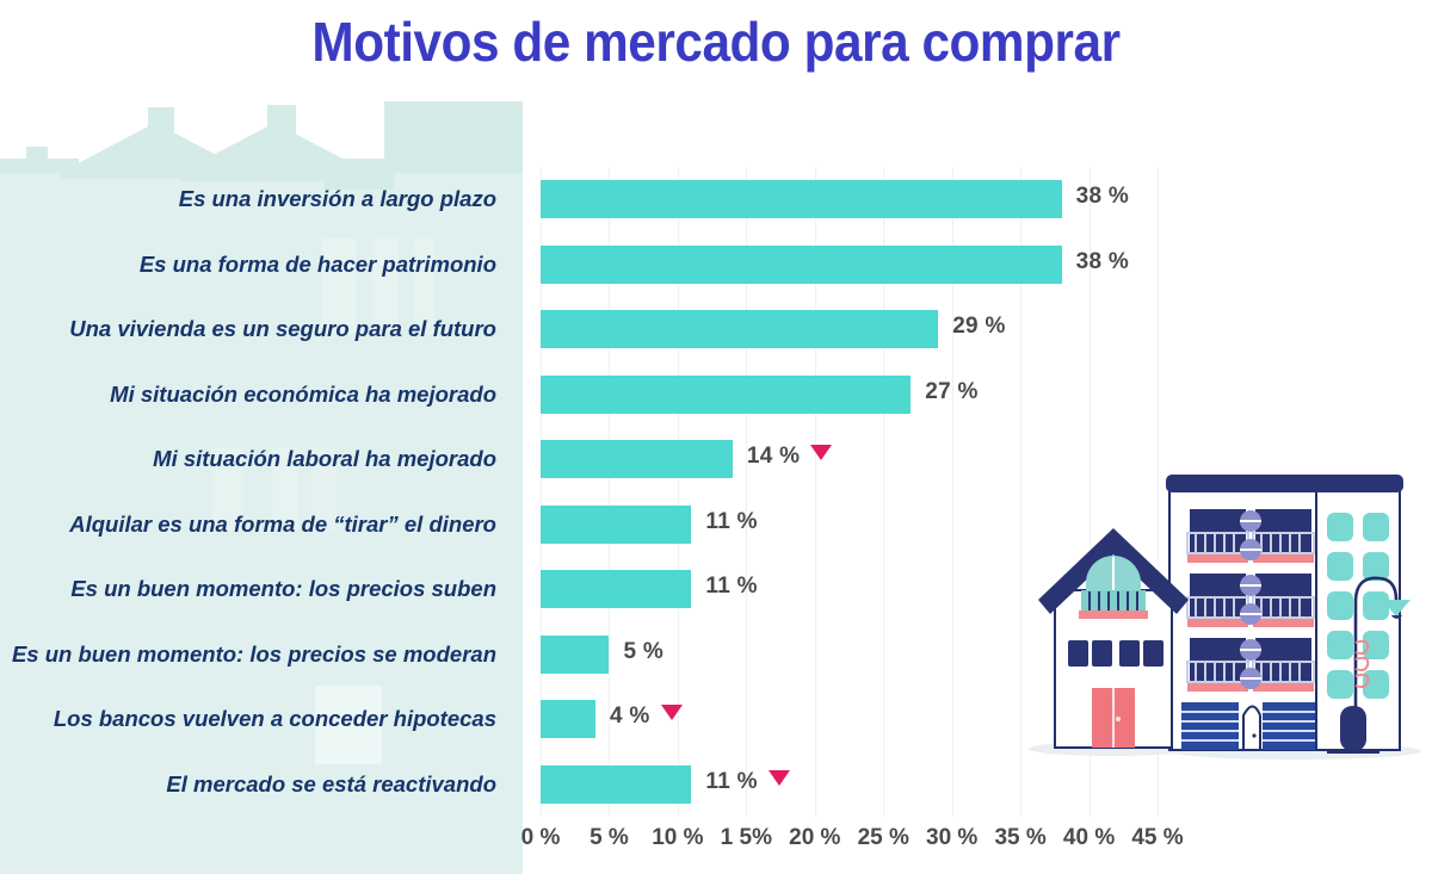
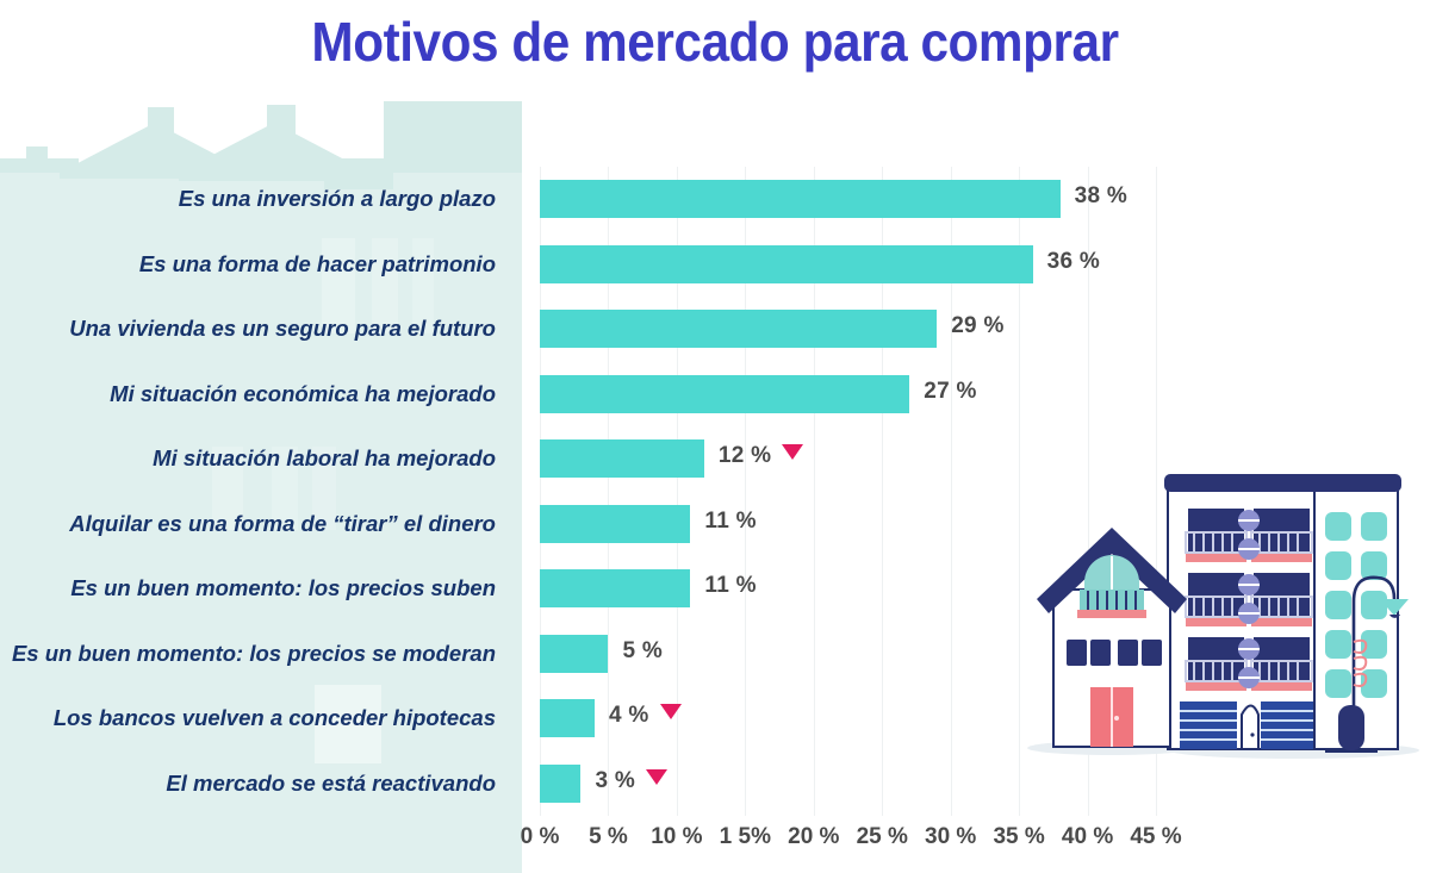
Es una forma de hacer patrimonio: 38 -> 36
Mi situación laboral ha mejorado: 14 -> 12
El mercado se está reactivando: 11 -> 3
